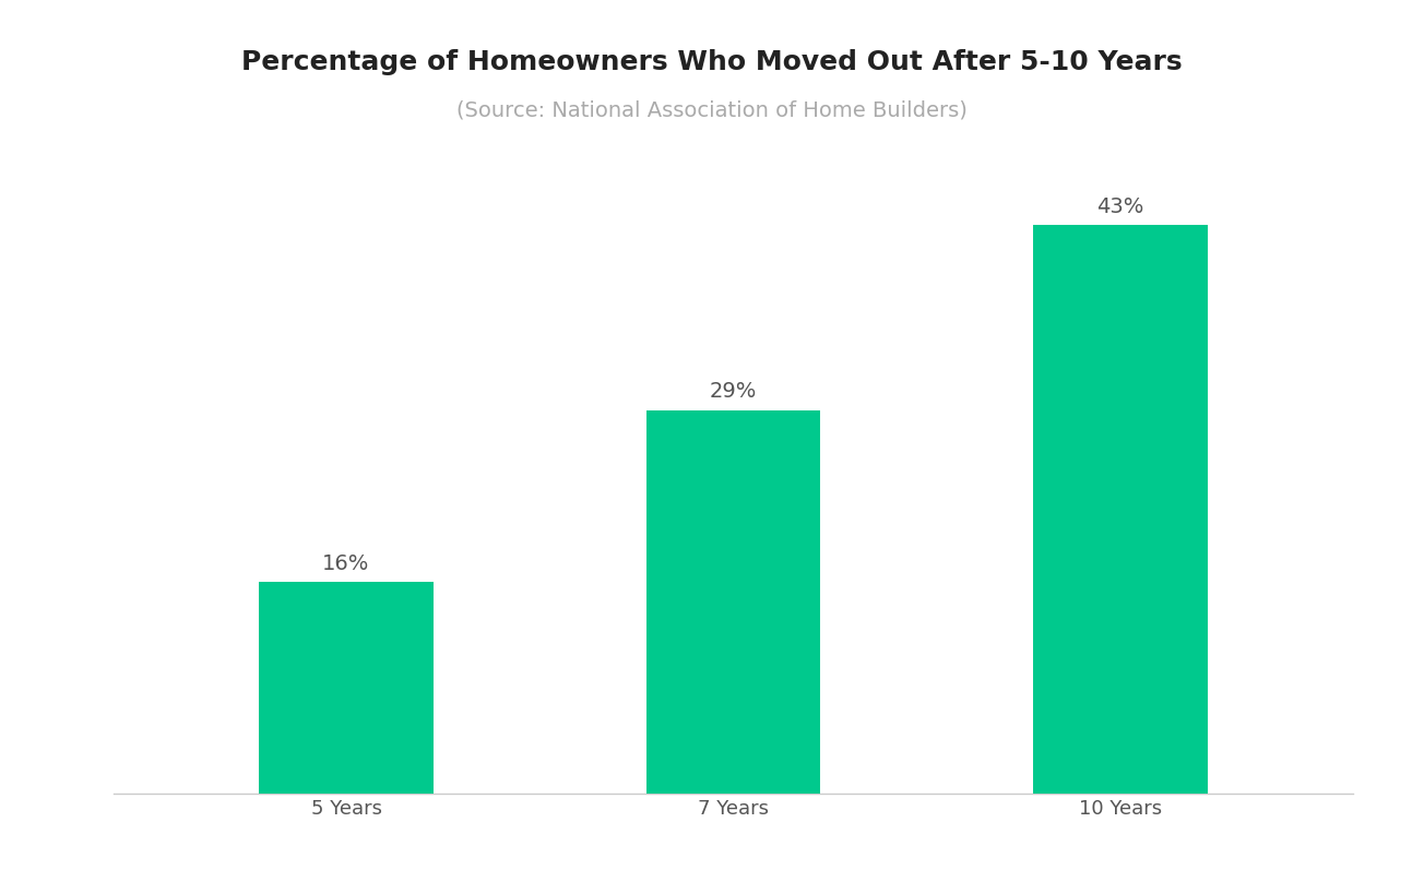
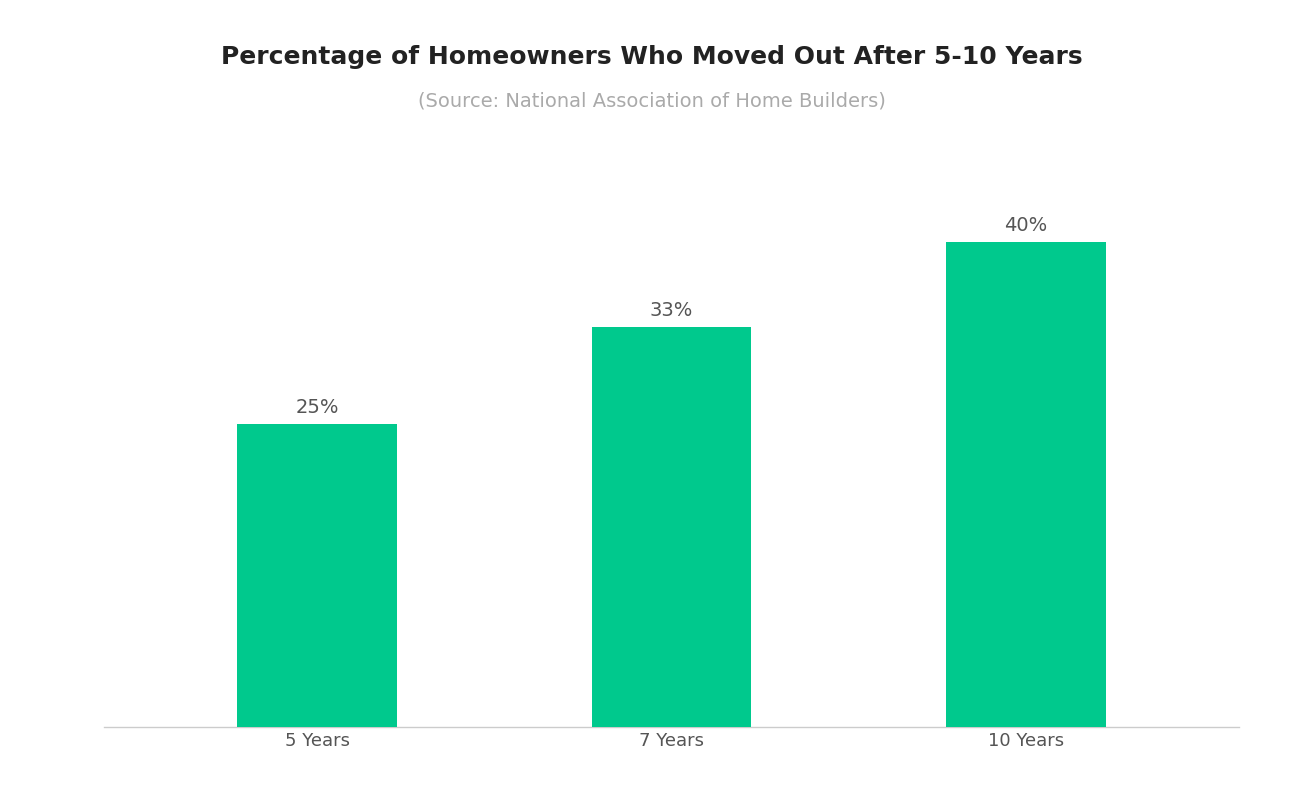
5 Years: 16% -> 25%
7 Years: 29% -> 33%
10 Years: 43% -> 40%
